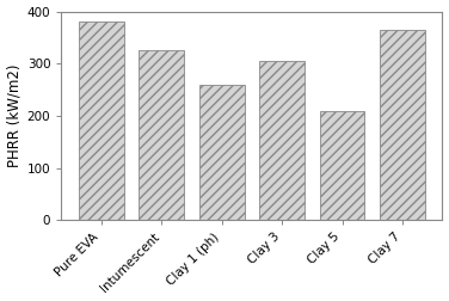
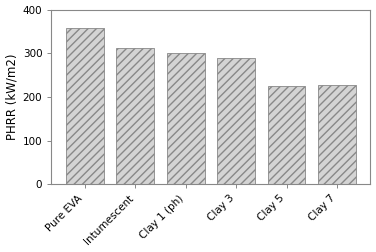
Pure EVA: 380 -> 358
Intumescent: 325 -> 313
Clay 1 (ph): 260 -> 301
Clay 3: 305 -> 289
Clay 5: 210 -> 225
Clay 7: 365 -> 227
